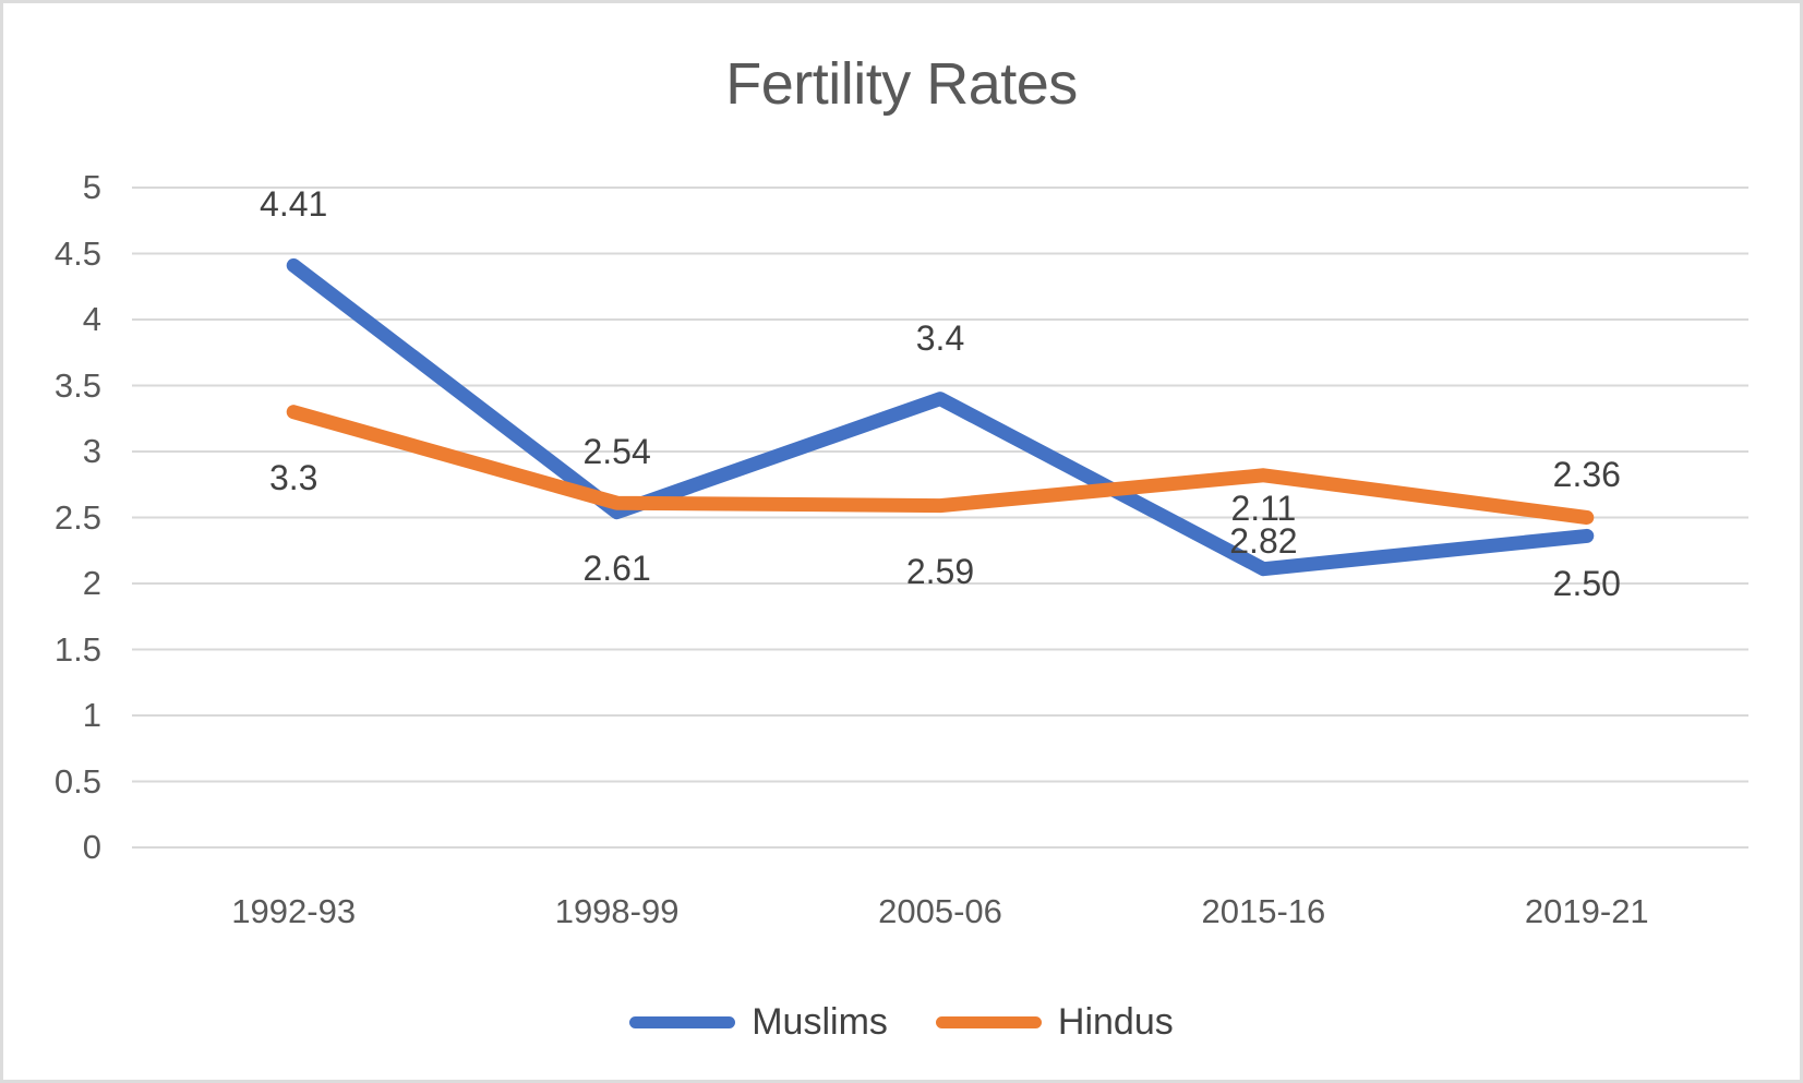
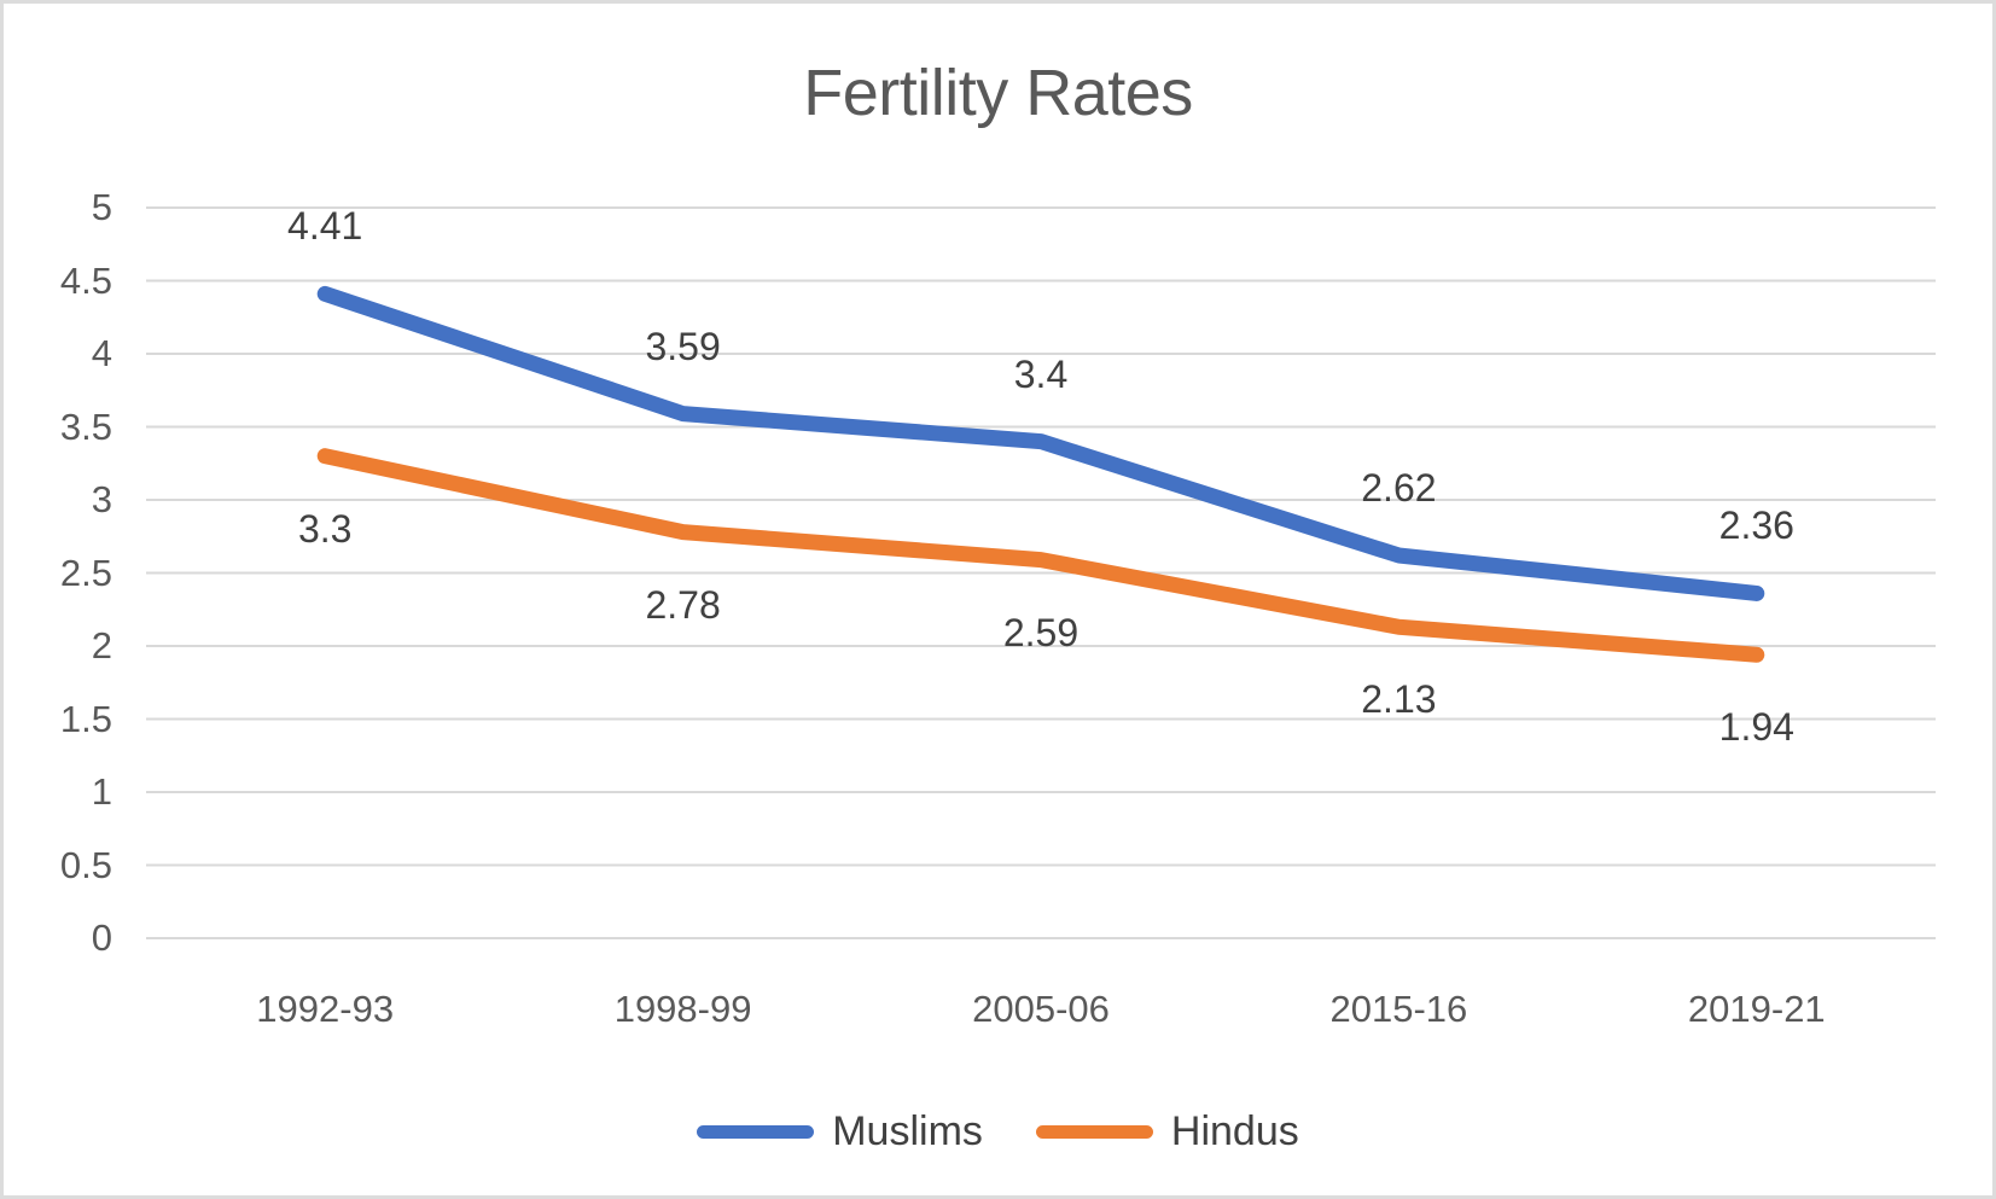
Muslims/1998-99: 2.54 -> 3.59
Hindus/1998-99: 2.61 -> 2.78
Muslims/2015-16: 2.11 -> 2.62
Hindus/2015-16: 2.82 -> 2.13
Hindus/2019-21: 2.50 -> 1.94
